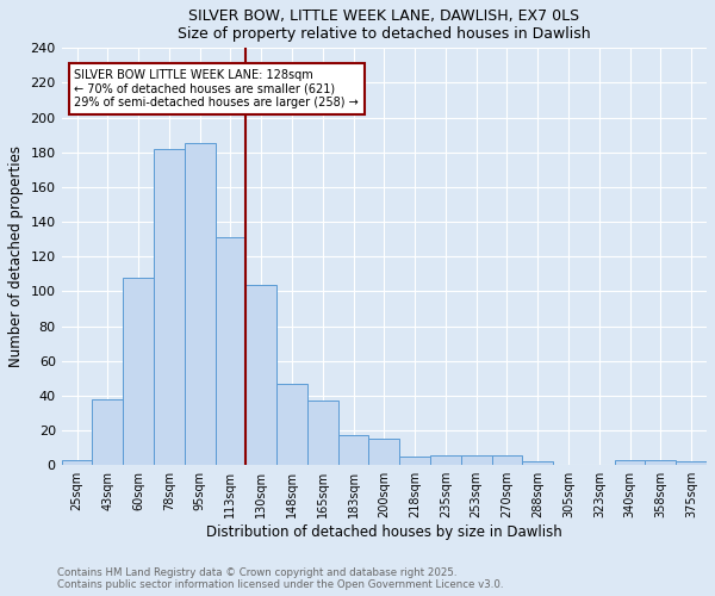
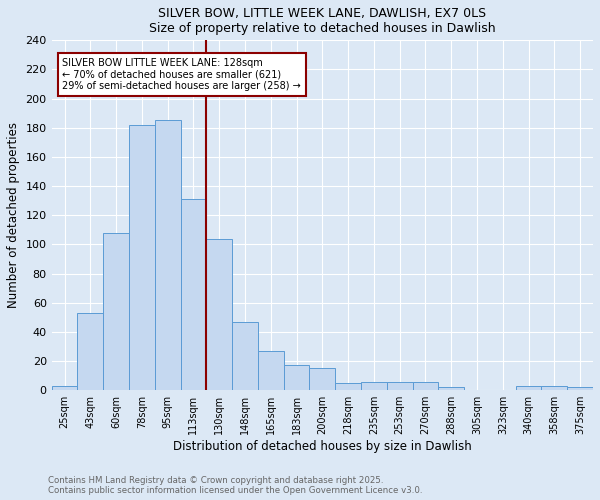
43sqm: 38 -> 53
165sqm: 37 -> 27
